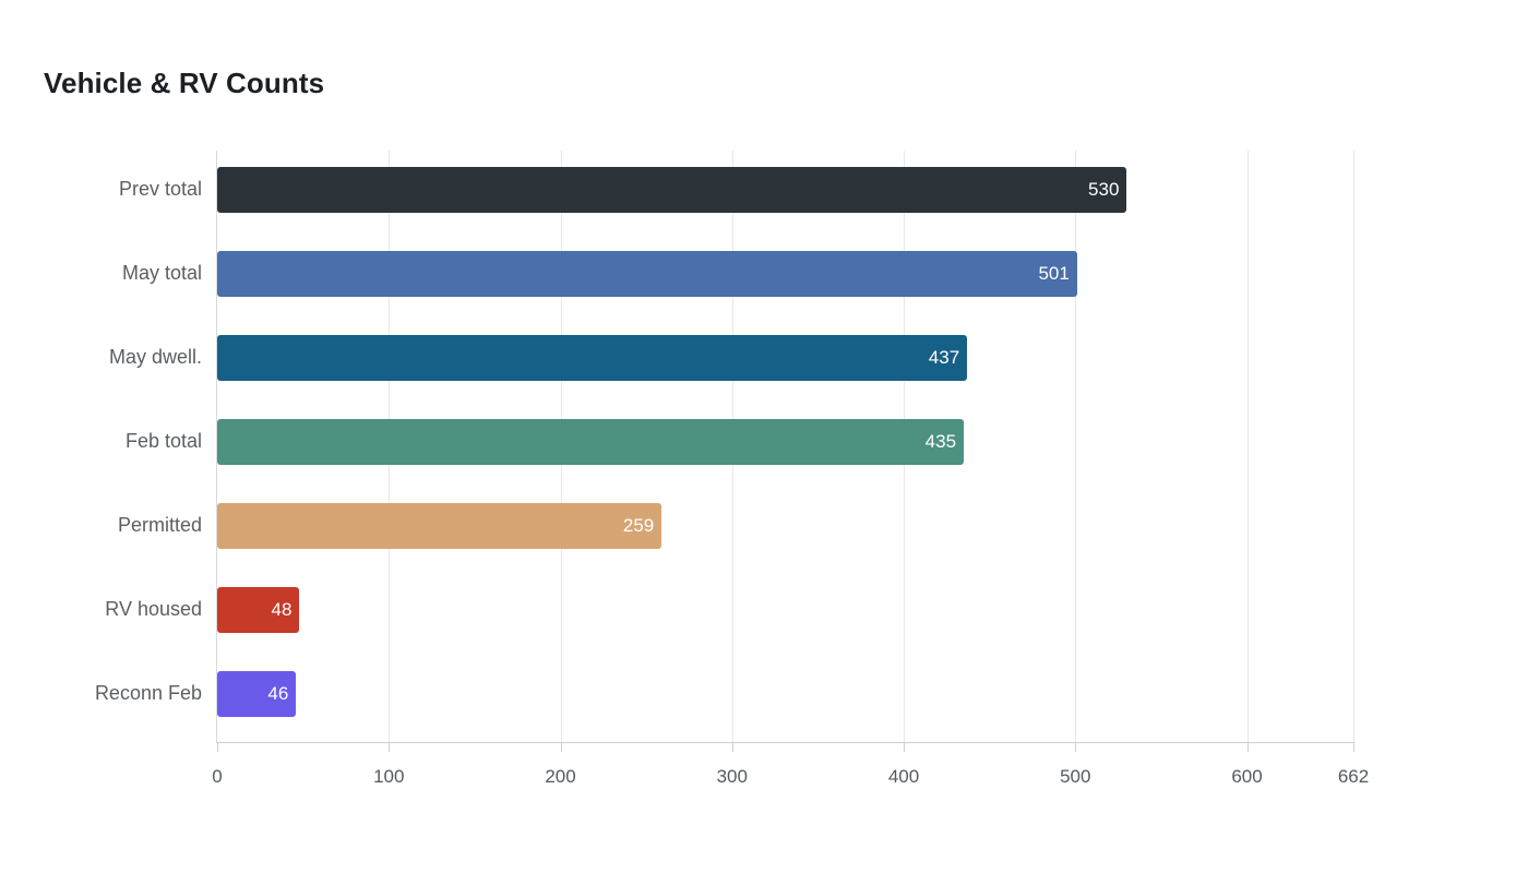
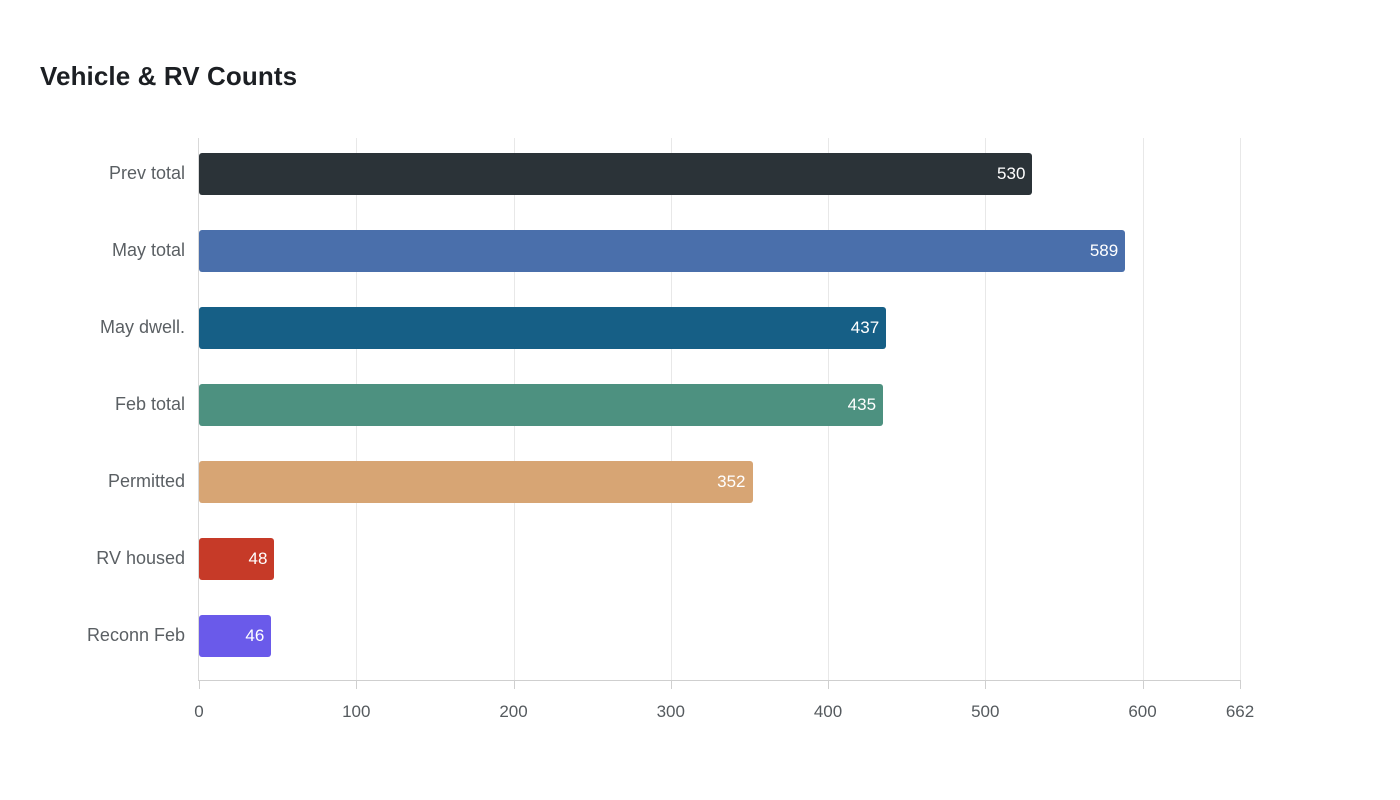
May total: 501 -> 589
Permitted: 259 -> 352
